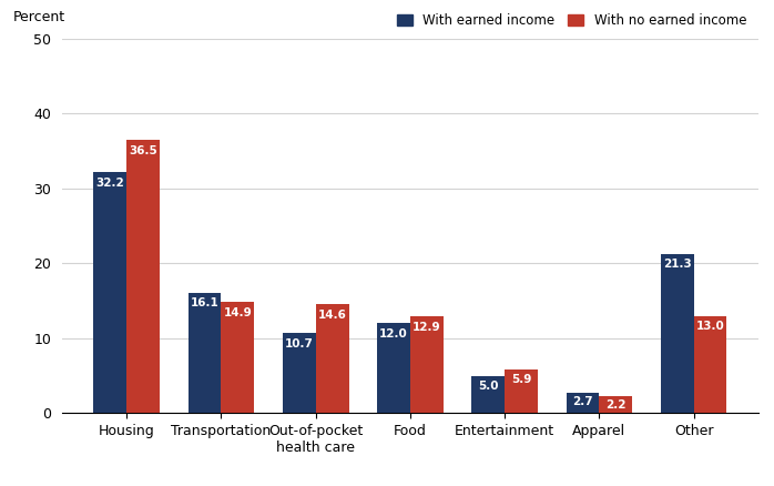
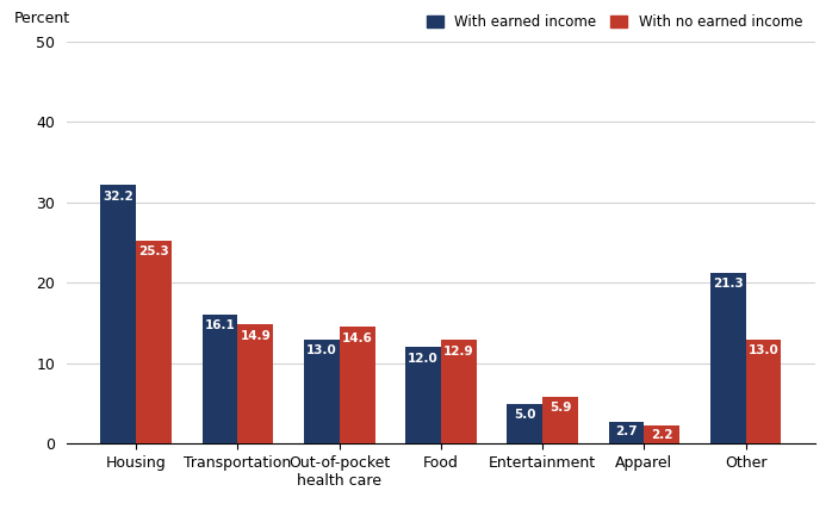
With no earned income/Housing: 36.5 -> 25.3
With earned income/Out-of-pocket health care: 10.7 -> 13.0
